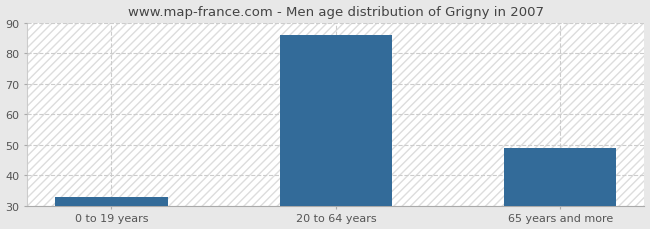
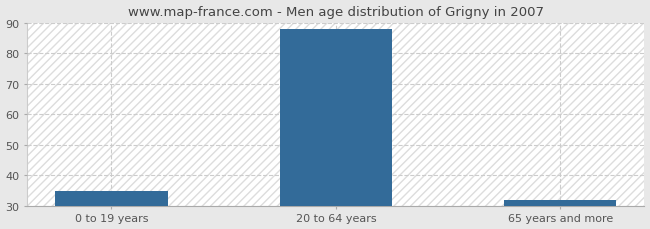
0 to 19 years: 33 -> 35
20 to 64 years: 86 -> 88
65 years and more: 49 -> 32
